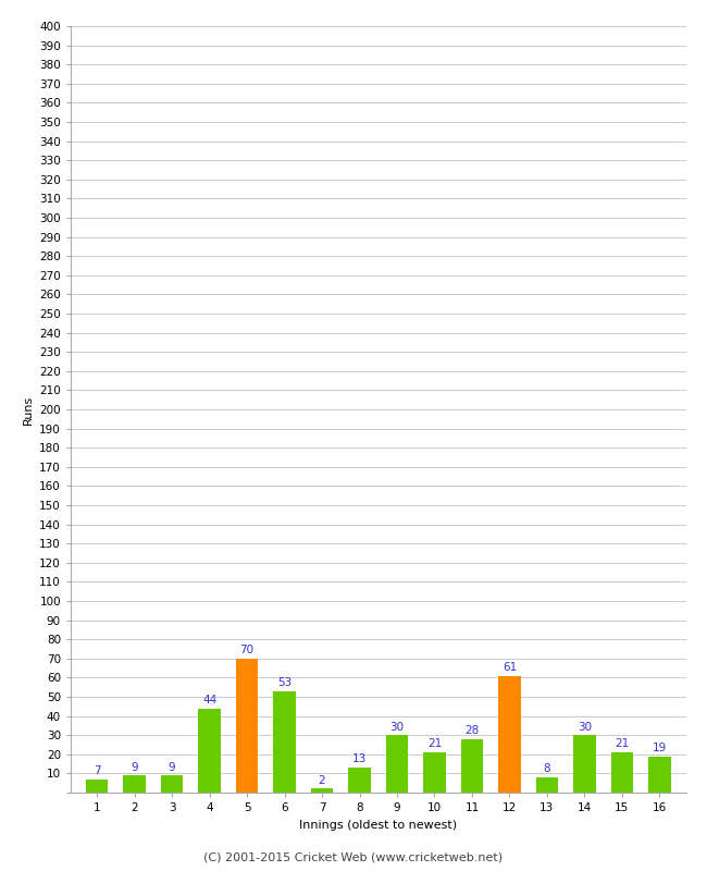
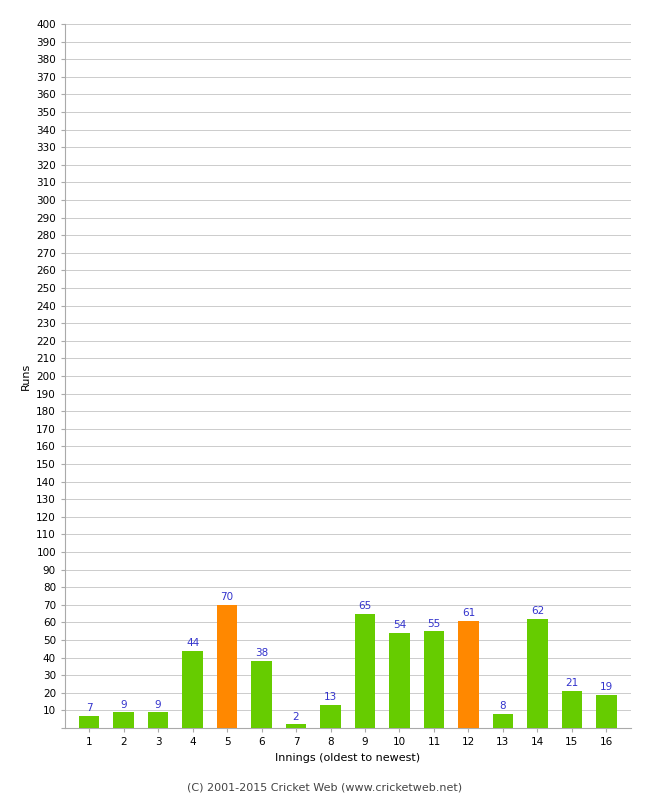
6: 53 -> 38
9: 30 -> 65
10: 21 -> 54
11: 28 -> 55
14: 30 -> 62
